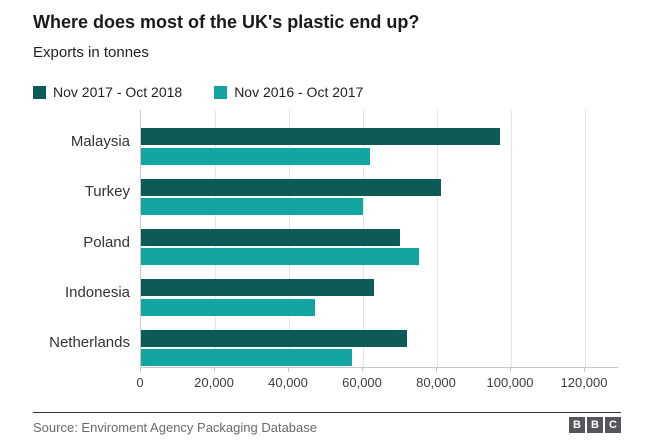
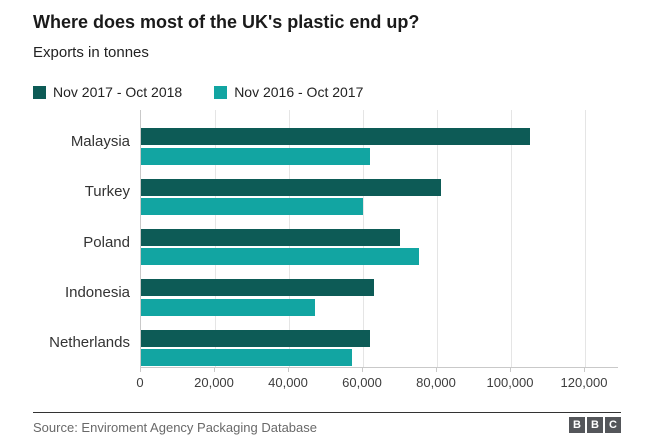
Nov 2017 - Oct 2018/Malaysia: 97000 -> 105000
Nov 2017 - Oct 2018/Netherlands: 72000 -> 62000
